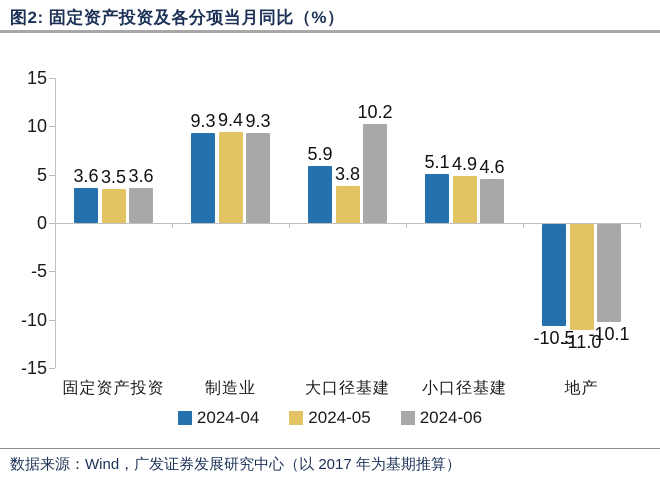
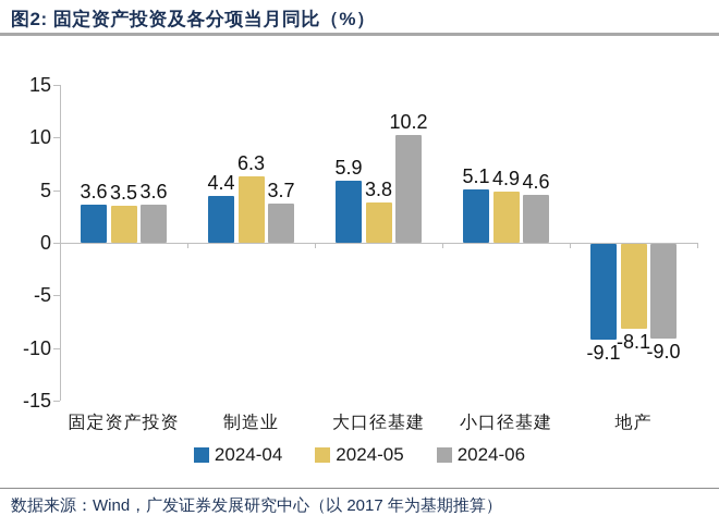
2024-04/制造业: 9.3 -> 4.4
2024-05/制造业: 9.4 -> 6.3
2024-06/制造业: 9.3 -> 3.7
2024-04/地产: -10.5 -> -9.1
2024-05/地产: -11.0 -> -8.1
2024-06/地产: -10.1 -> -9.0
